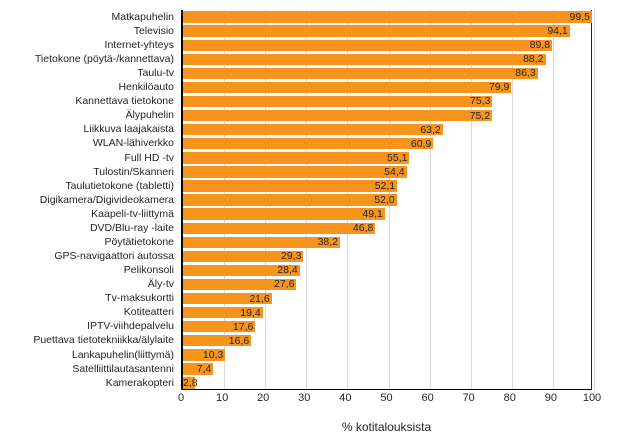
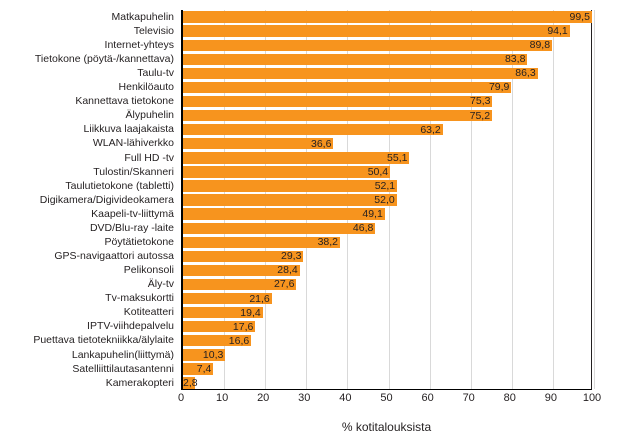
Tietokone (pöytä-/kannettava): 88,2 -> 83,8
WLAN-lähiverkko: 60,9 -> 36,6
Tulostin/Skanneri: 54,4 -> 50,4
